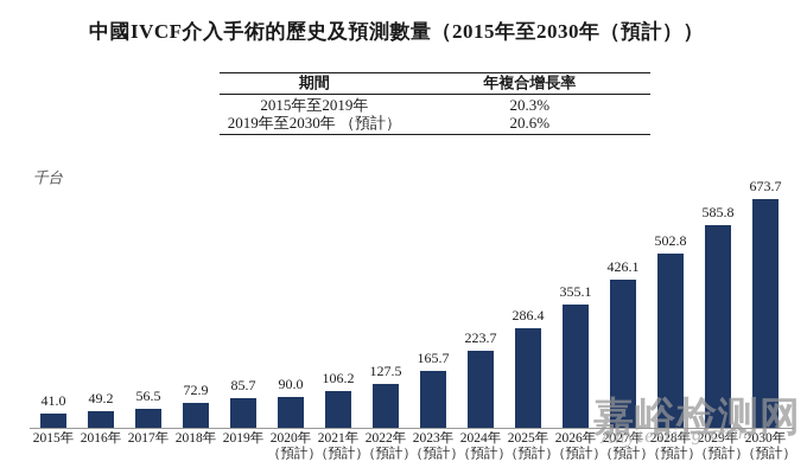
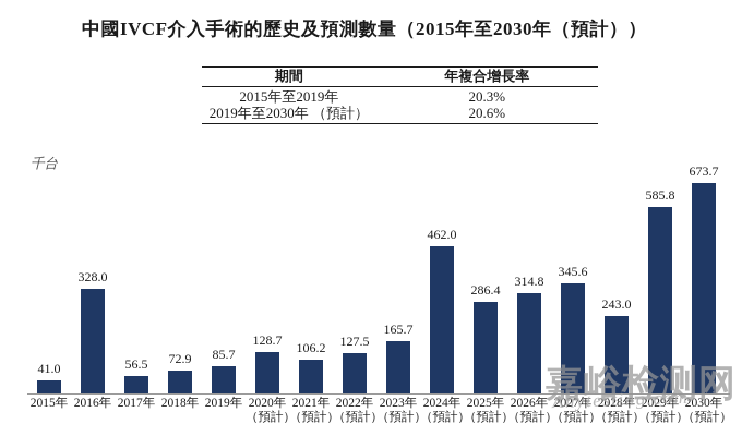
2016年: 49.2 -> 328.0
2020年: 90.0 -> 128.7
2024年: 223.7 -> 462.0
2026年: 355.1 -> 314.8
2027年: 426.1 -> 345.6
2028年: 502.8 -> 243.0
